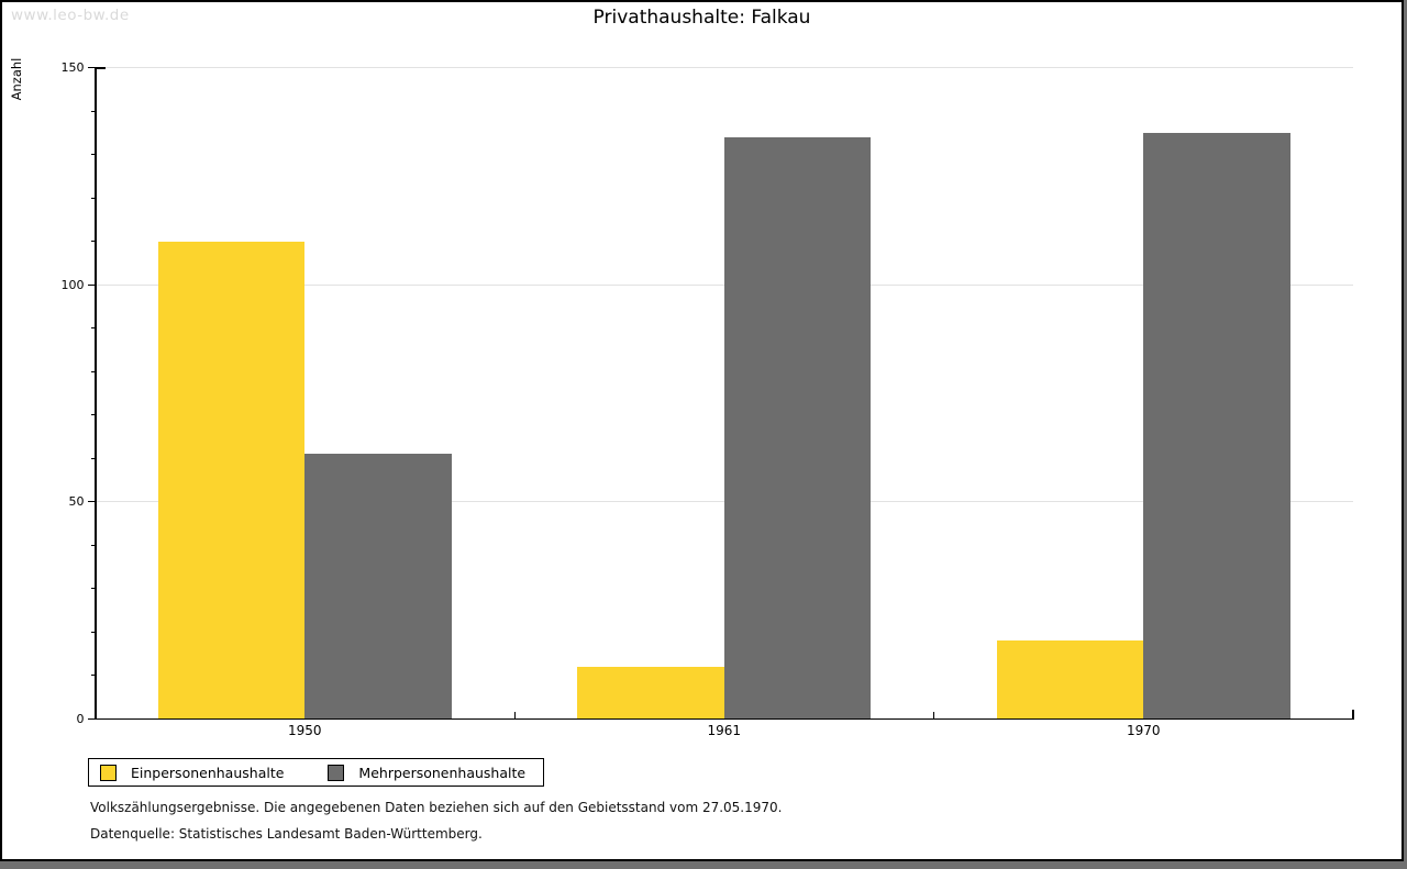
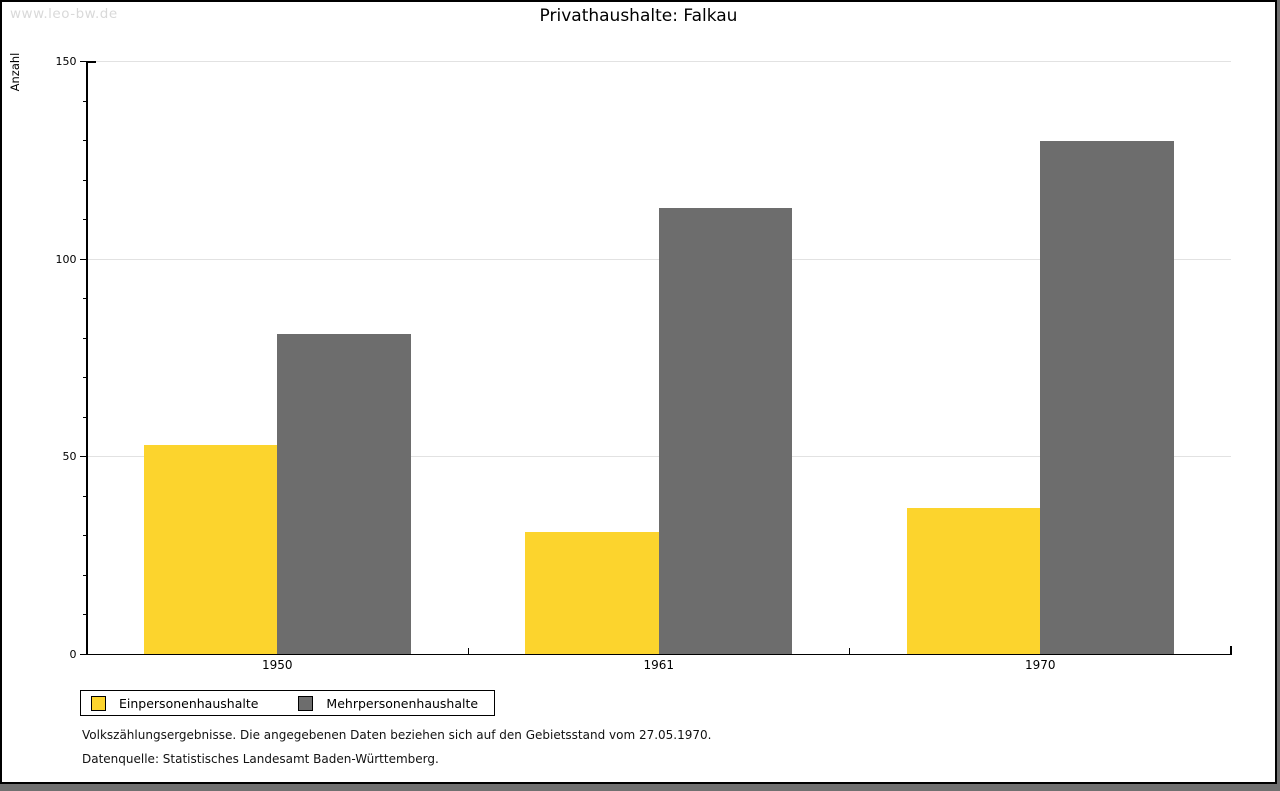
Einpersonenhaushalte/1950: 110 -> 53
Mehrpersonenhaushalte/1950: 61 -> 81
Einpersonenhaushalte/1961: 12 -> 31
Mehrpersonenhaushalte/1961: 134 -> 113
Einpersonenhaushalte/1970: 18 -> 37
Mehrpersonenhaushalte/1970: 135 -> 130
